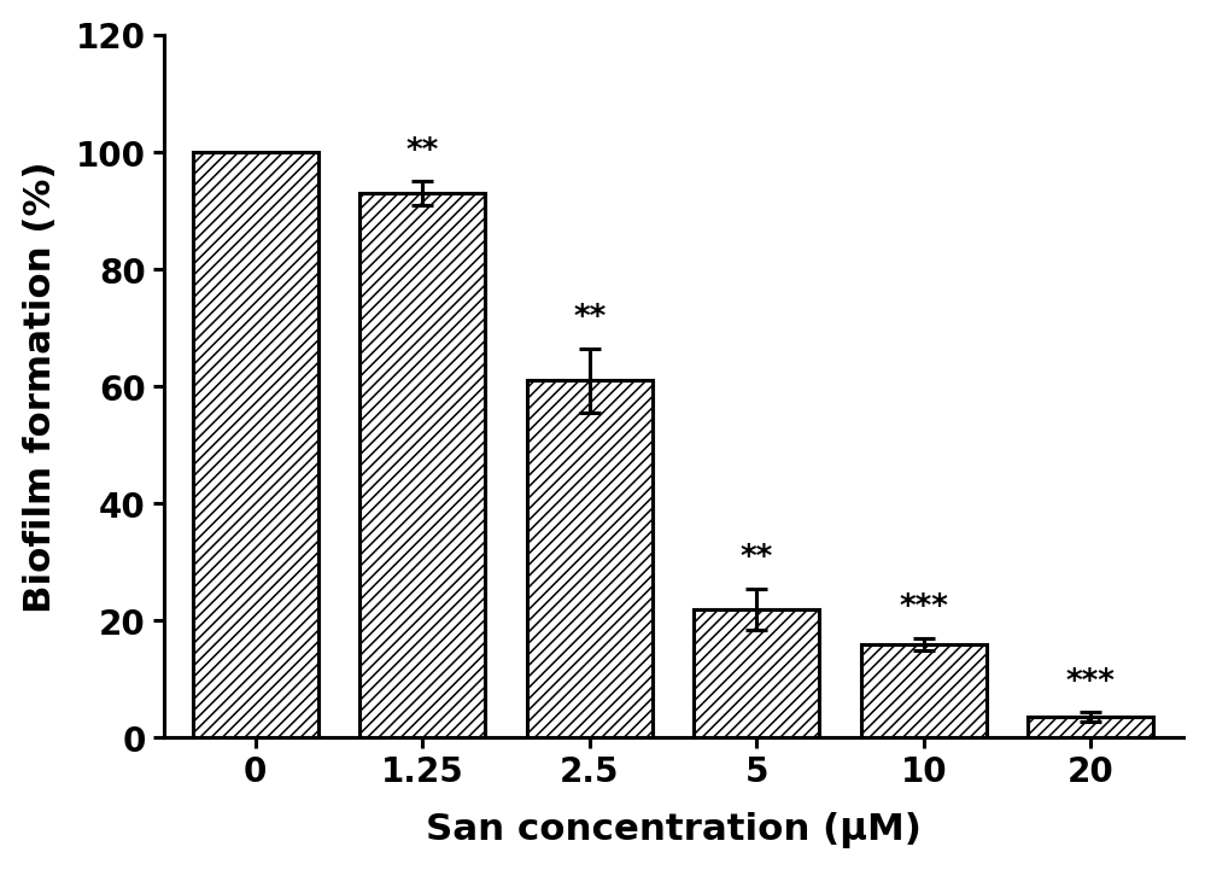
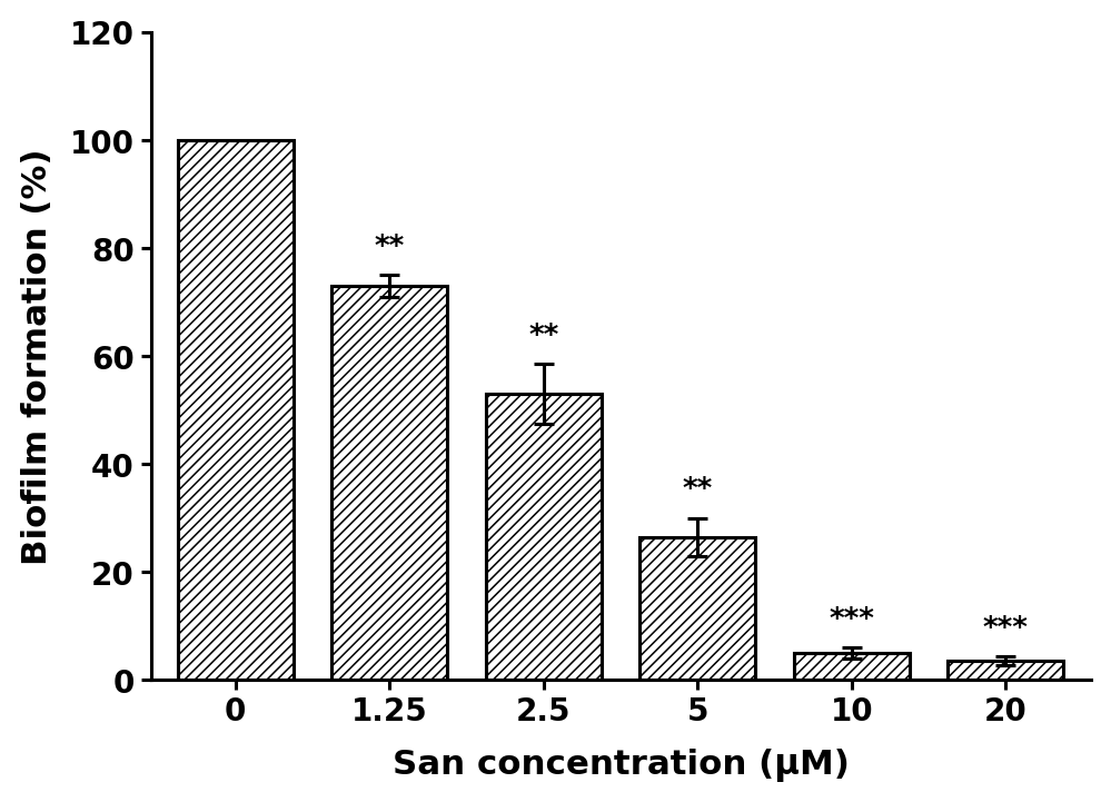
1.25: 93.0 -> 73.0
2.5: 61.0 -> 53.0
5: 22.0 -> 26.5
10: 16.0 -> 5.0
